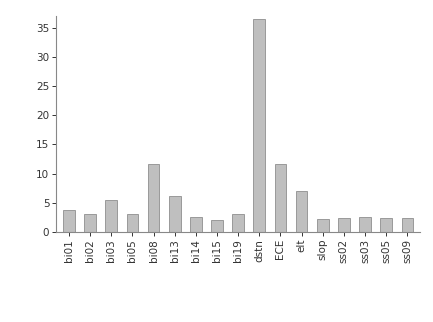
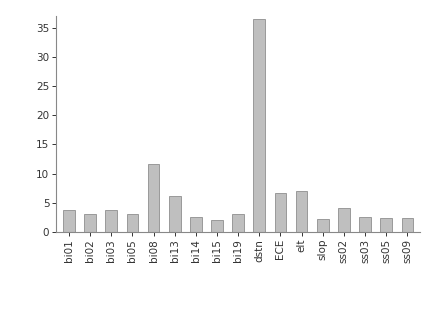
bi03: 5.4 -> 3.8
ECE: 11.6 -> 6.7
ss02: 2.4 -> 4.1
